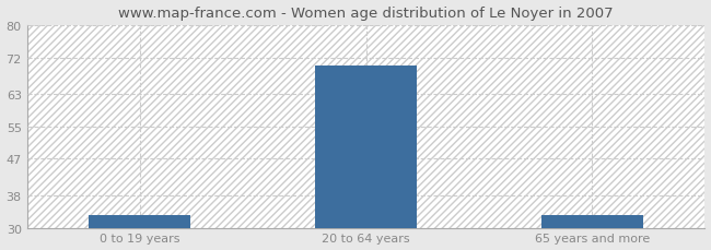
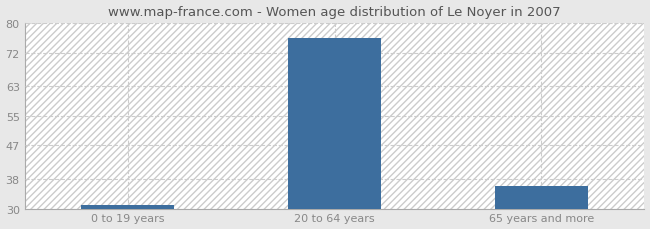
0 to 19 years: 33 -> 31
20 to 64 years: 70 -> 76
65 years and more: 33 -> 36
